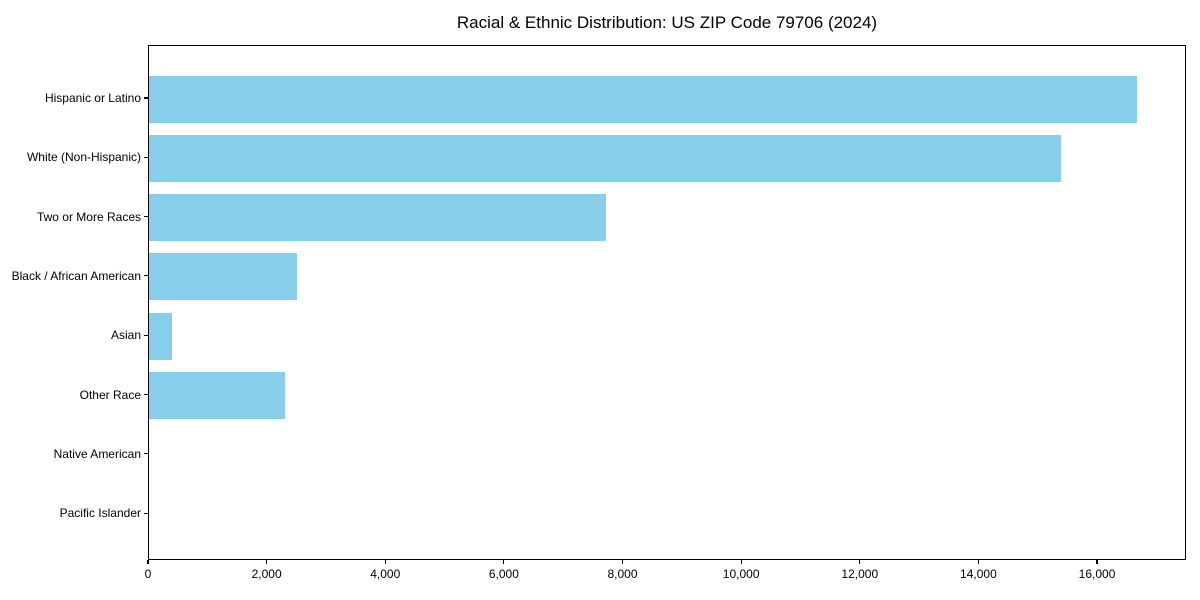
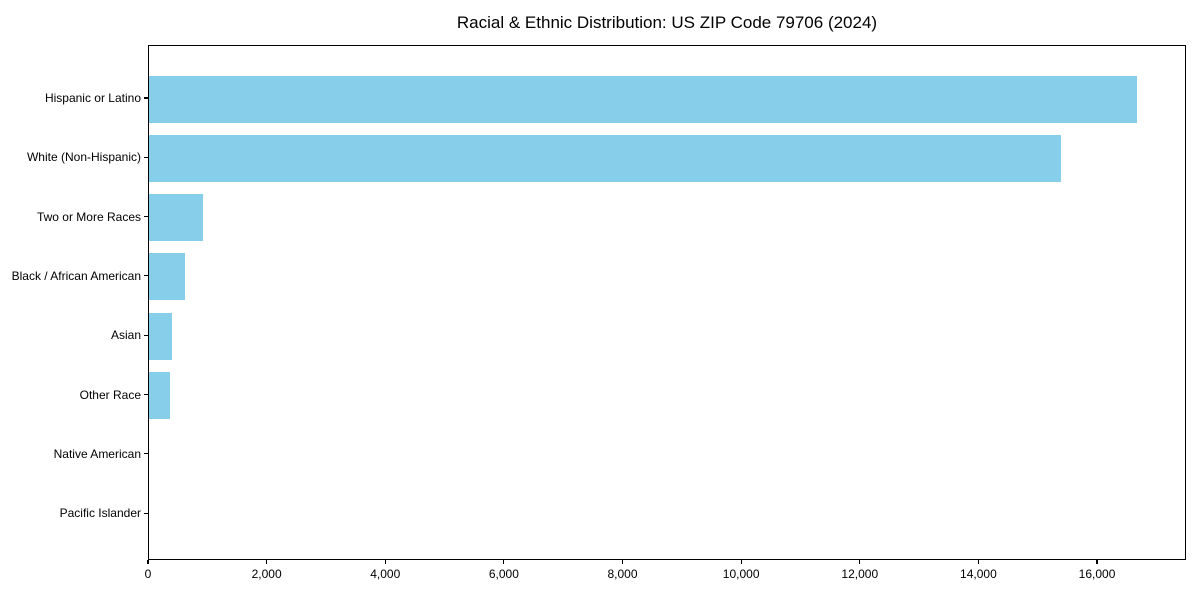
Two or More Races: 7700 -> 900
Black / African American: 2500 -> 600
Other Race: 2300 -> 400
